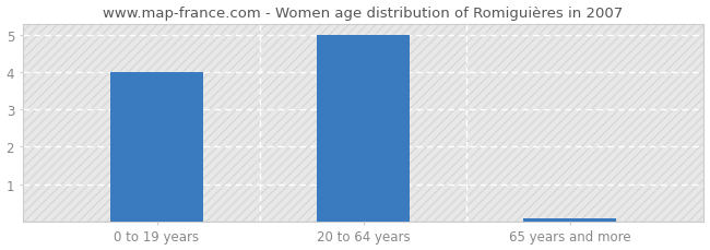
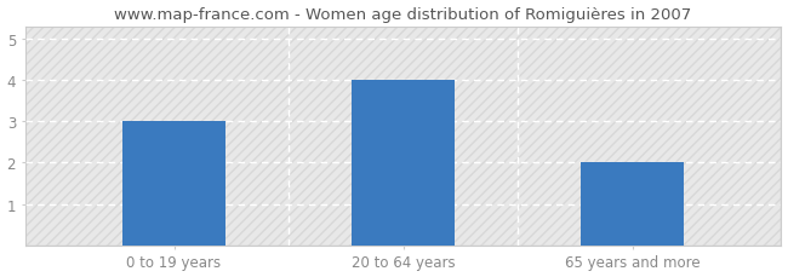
0 to 19 years: 4.00 -> 3.00
20 to 64 years: 5.00 -> 4.00
65 years and more: 0.07 -> 2.00
